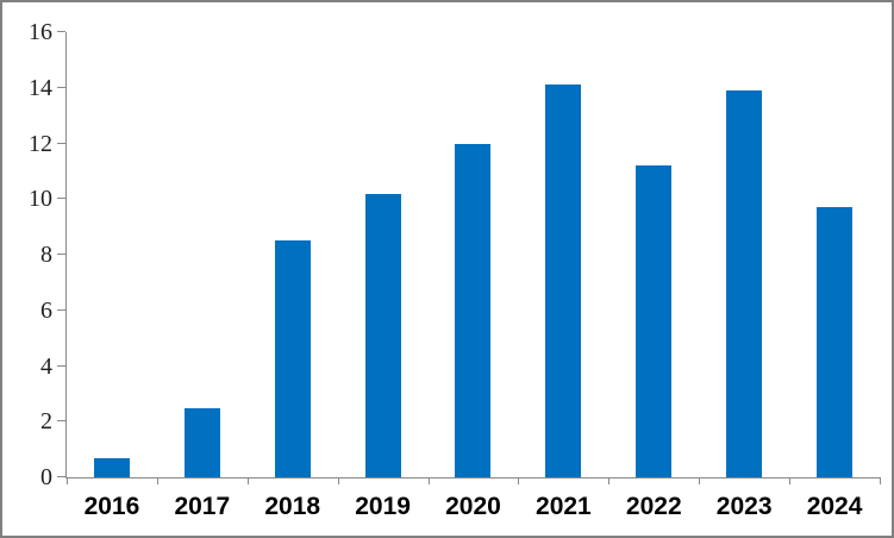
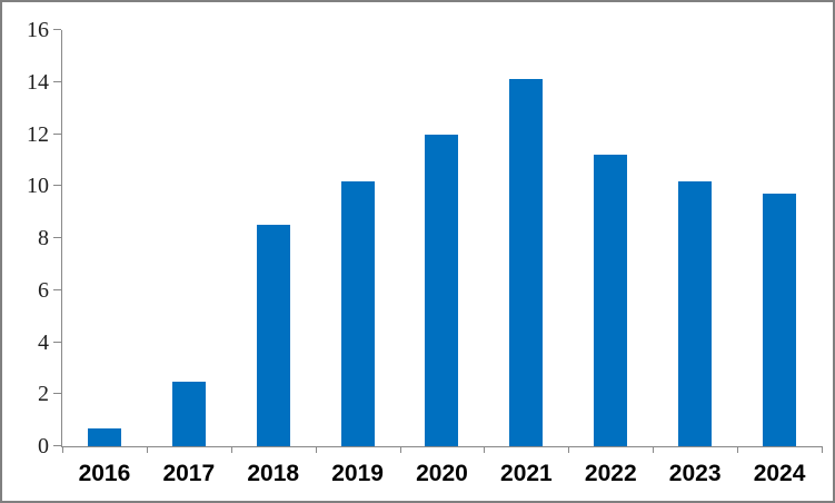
2023: 13.9 -> 10.2
